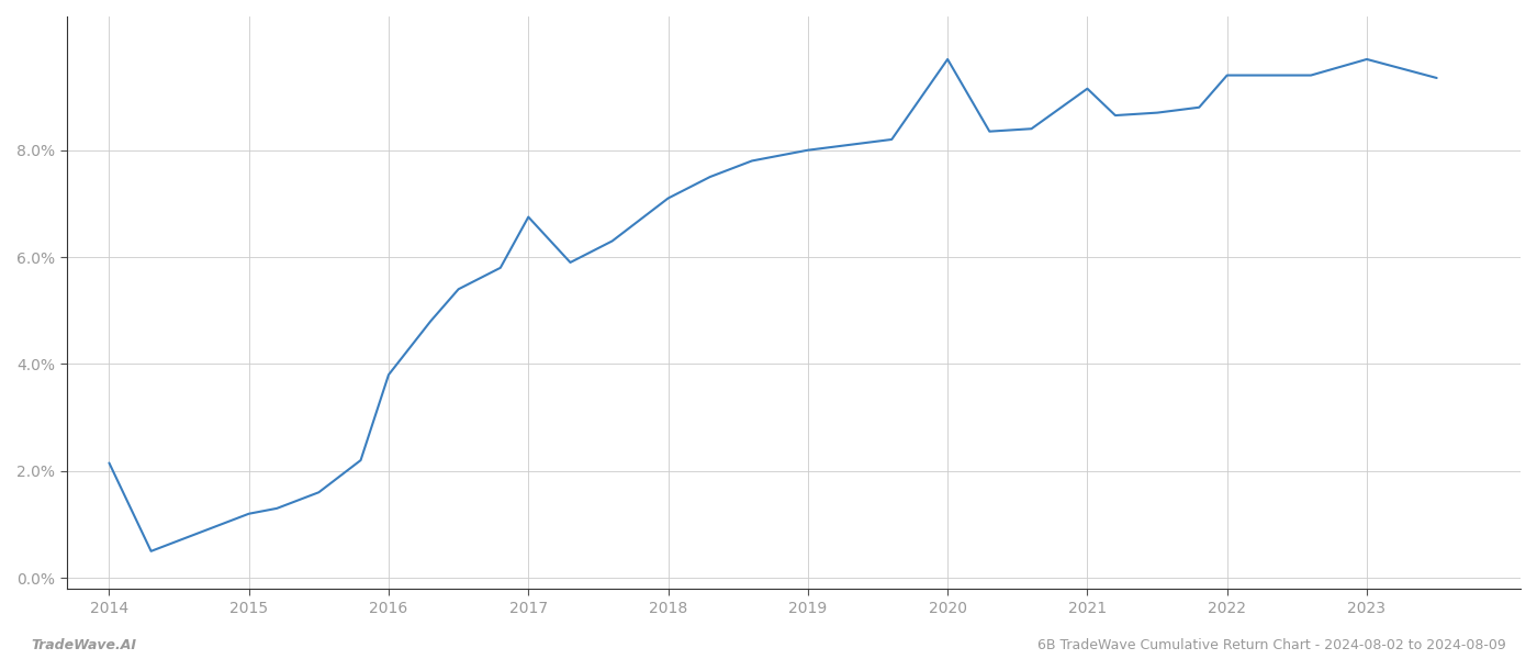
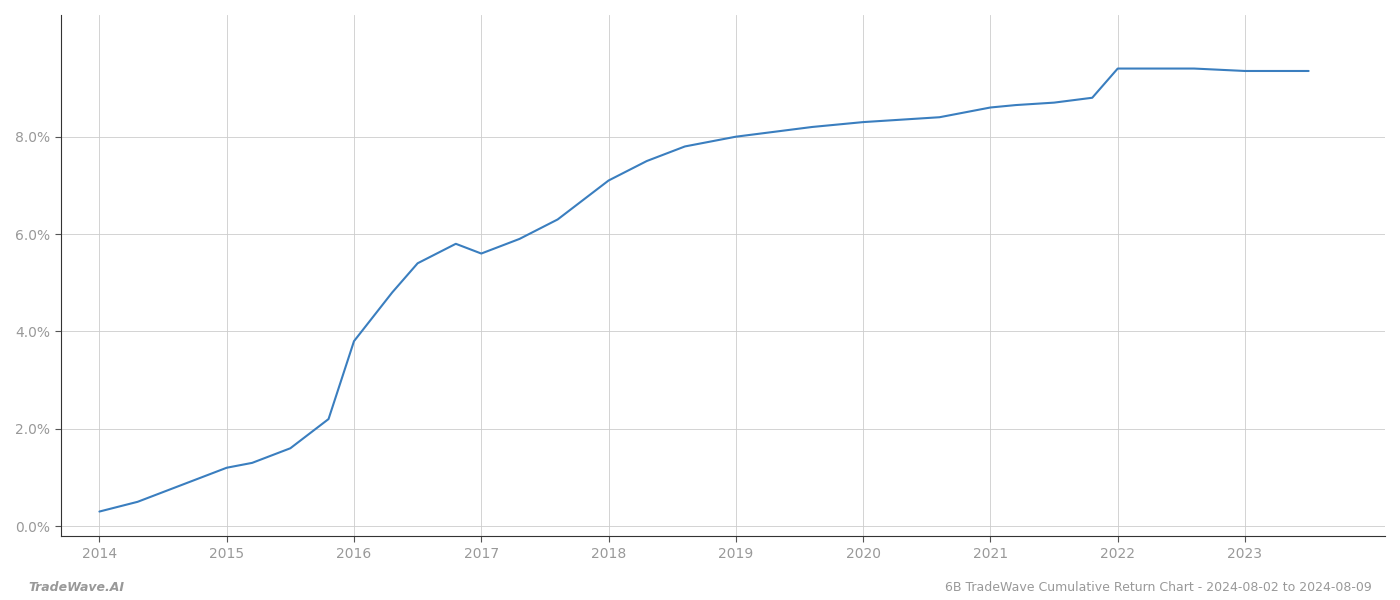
2014: 2.15% -> 0.30%
2017: 6.75% -> 5.60%
2020: 9.70% -> 8.30%
2021: 9.15% -> 8.60%
2023: 9.70% -> 9.35%
